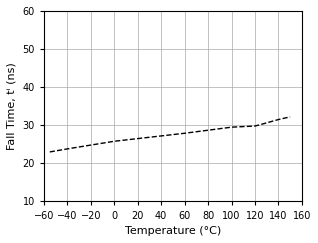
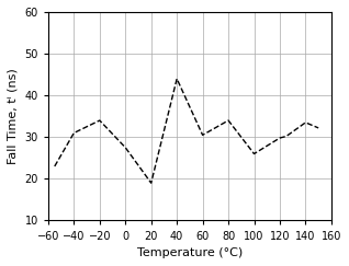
−40: 23.8 -> 31.0
−20: 24.8 -> 34.0
0: 25.8 -> 27.5
20: 26.5 -> 19.0
40: 27.2 -> 44.0
60: 27.9 -> 30.5
80: 28.7 -> 34.0
100: 29.5 -> 26.0
140: 31.5 -> 33.5
